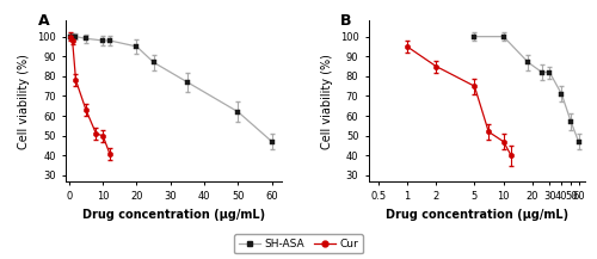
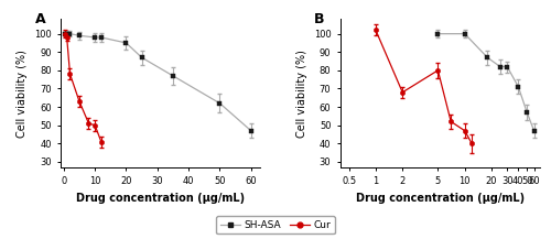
Cur/1: 95 -> 102
Cur/2: 85 -> 68
Cur/5: 75 -> 80
